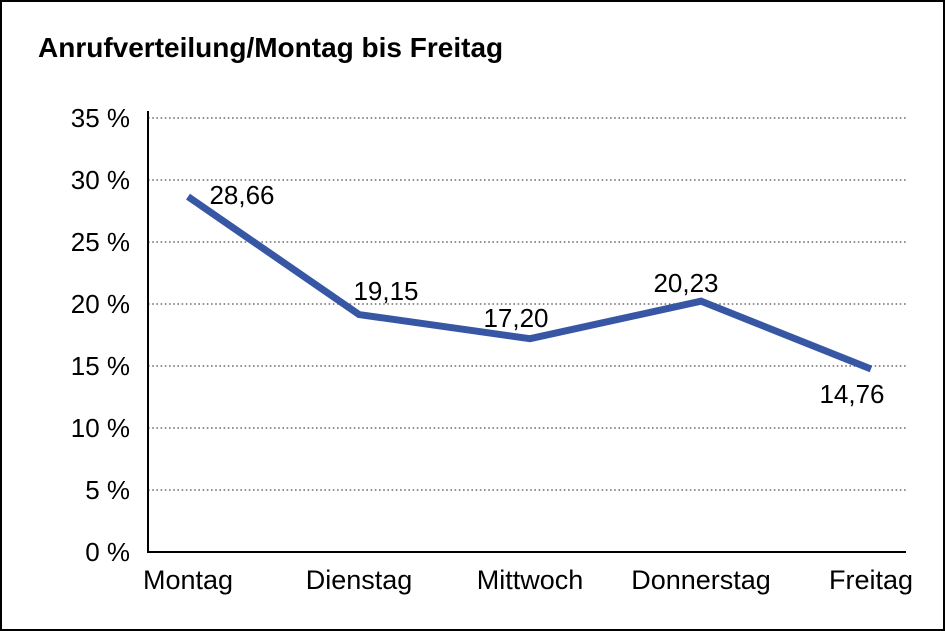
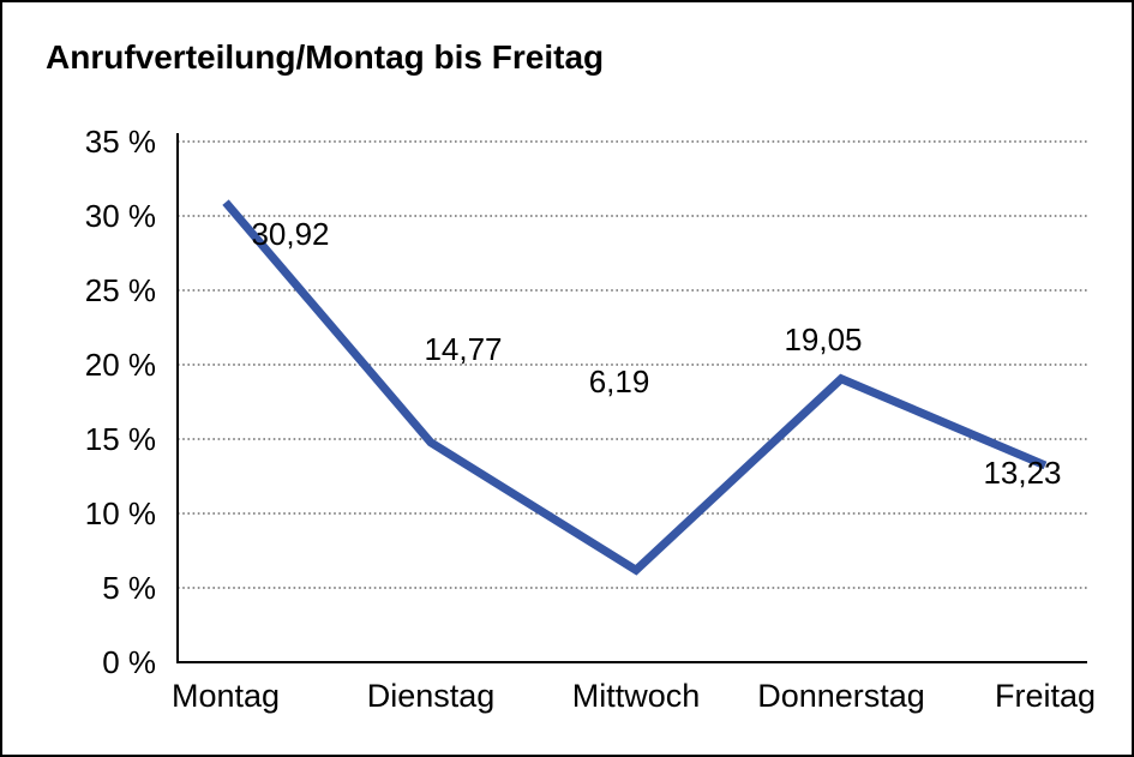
Montag: 28,66 -> 30,92
Dienstag: 19,15 -> 14,77
Mittwoch: 17,20 -> 6,19
Donnerstag: 20,23 -> 19,05
Freitag: 14,76 -> 13,23
